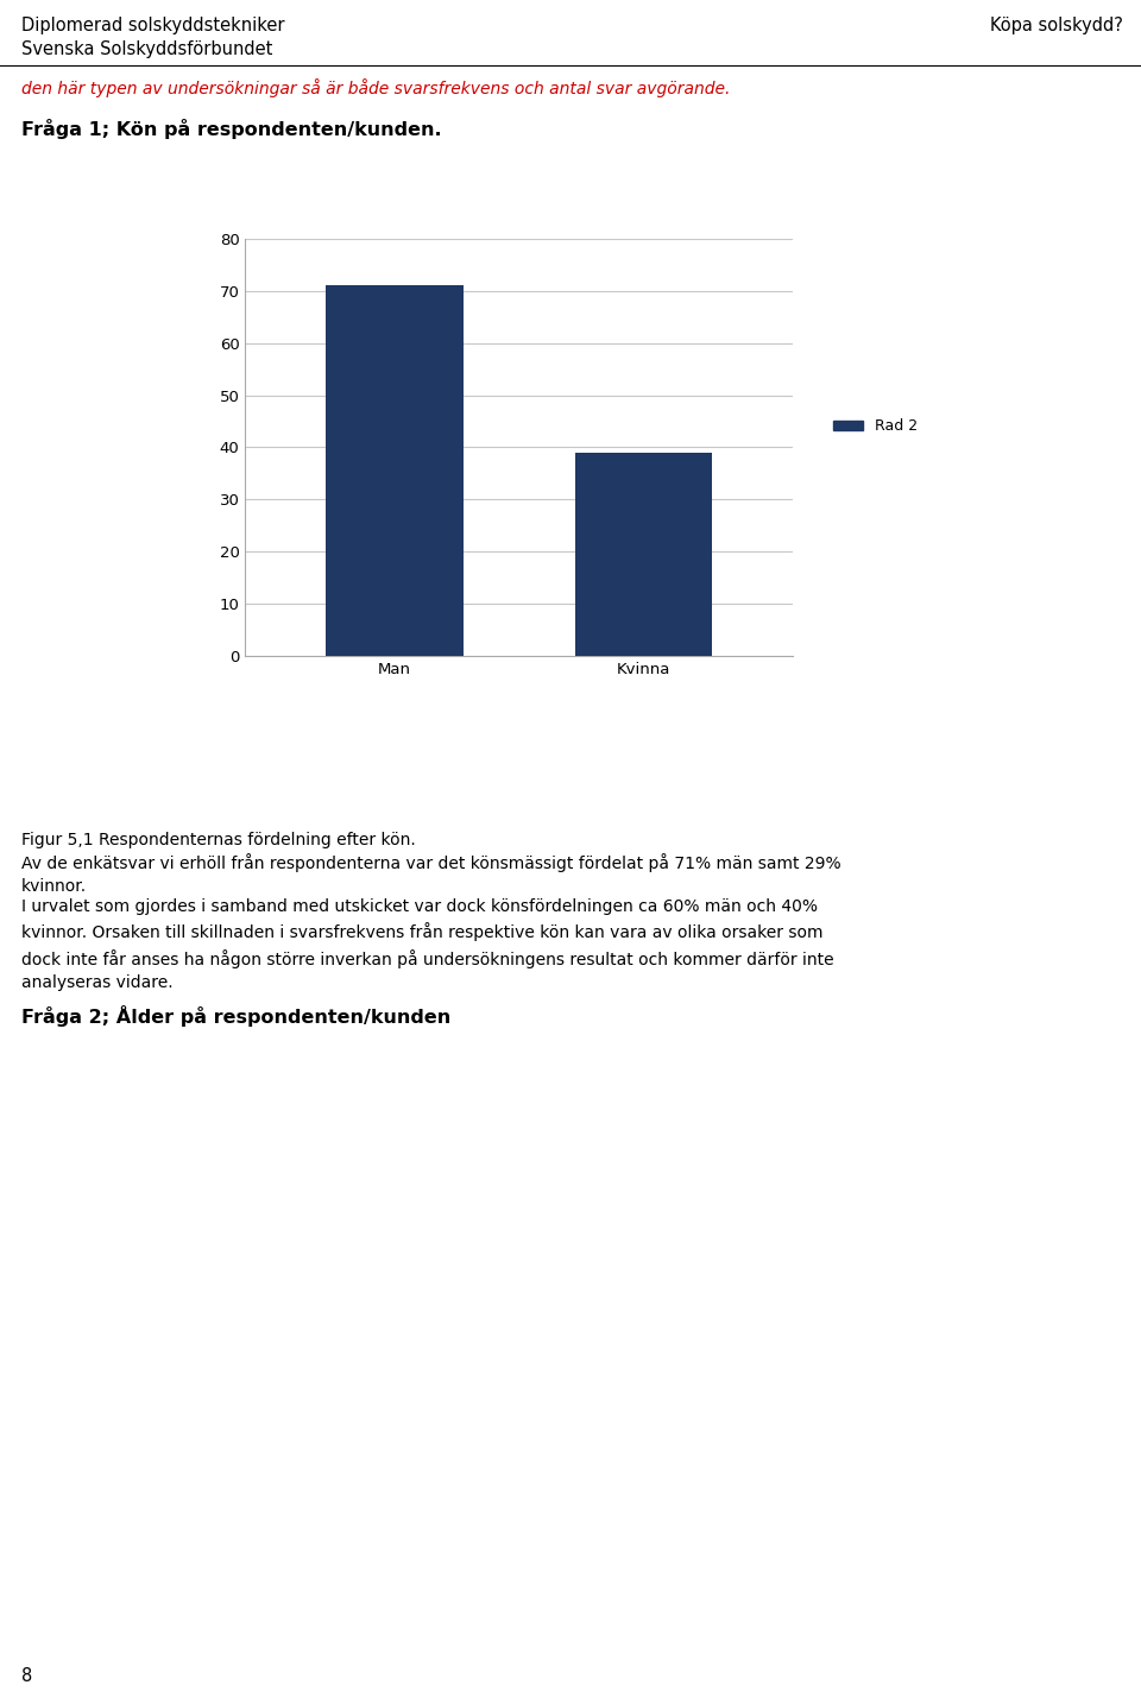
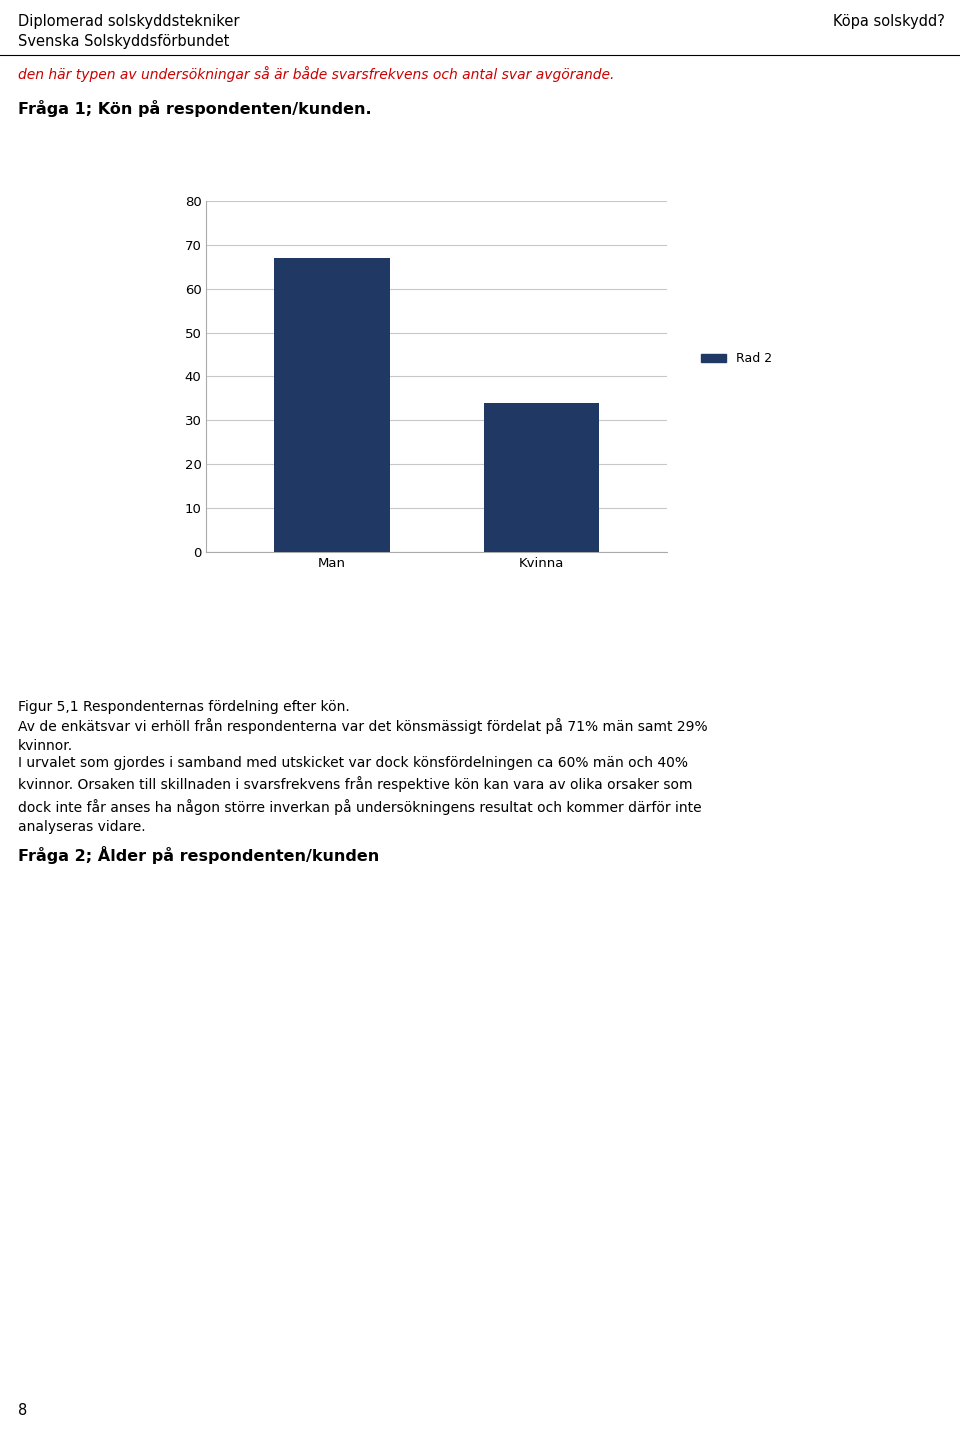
Man: 71 -> 67
Kvinna: 39 -> 34
